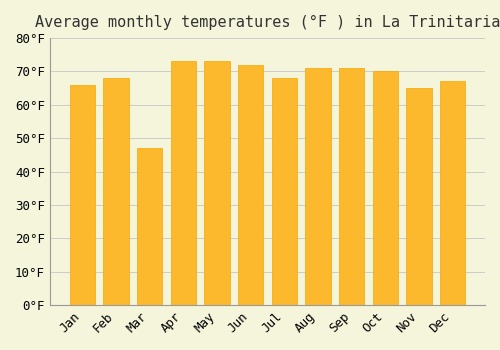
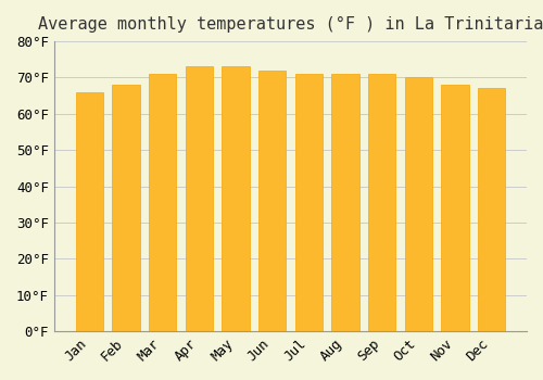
Mar: 47°F -> 71°F
Jul: 68°F -> 71°F
Nov: 65°F -> 68°F
